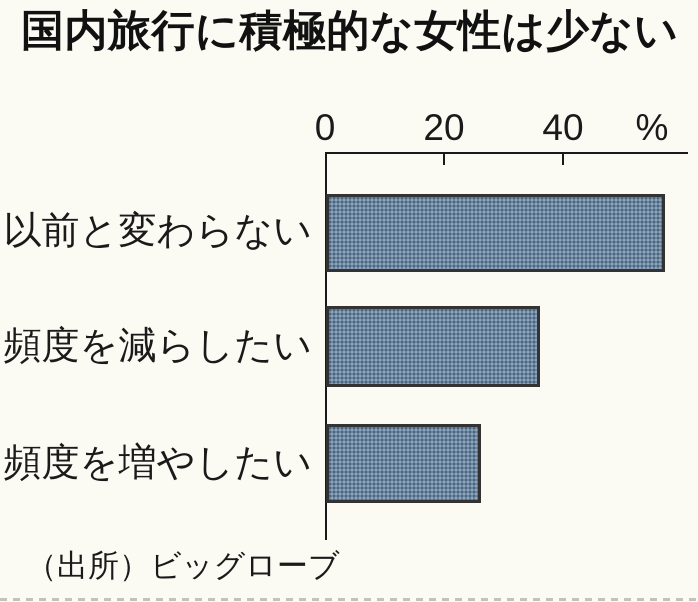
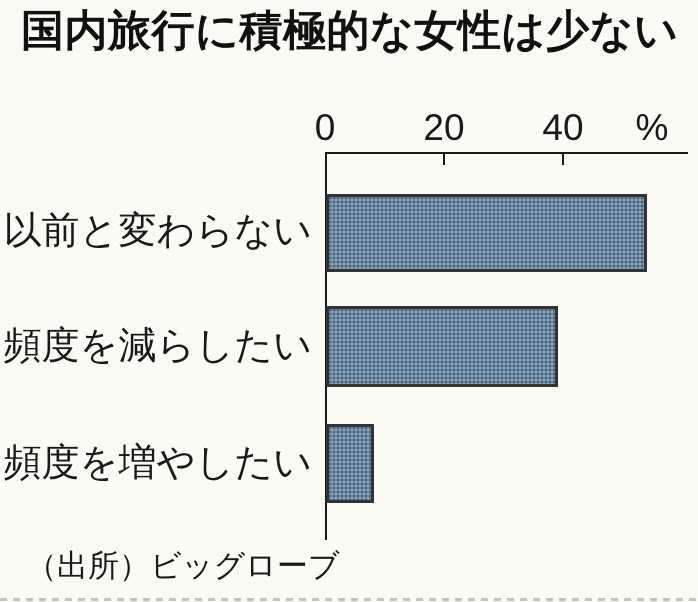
以前と変わらない: 57 -> 54
頻度を減らしたい: 36 -> 39
頻度を増やしたい: 26 -> 8
